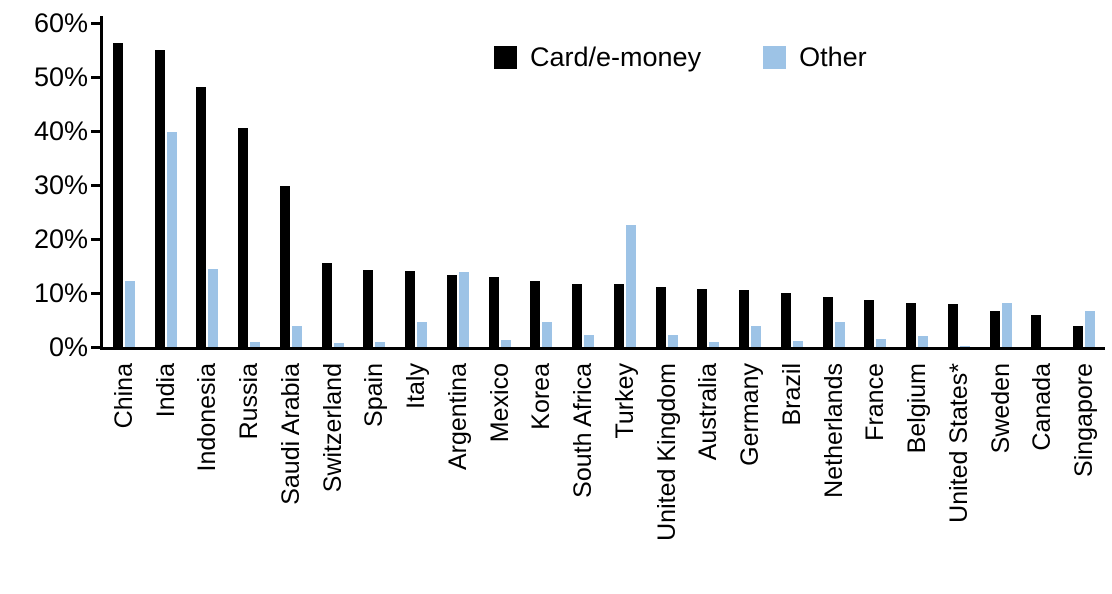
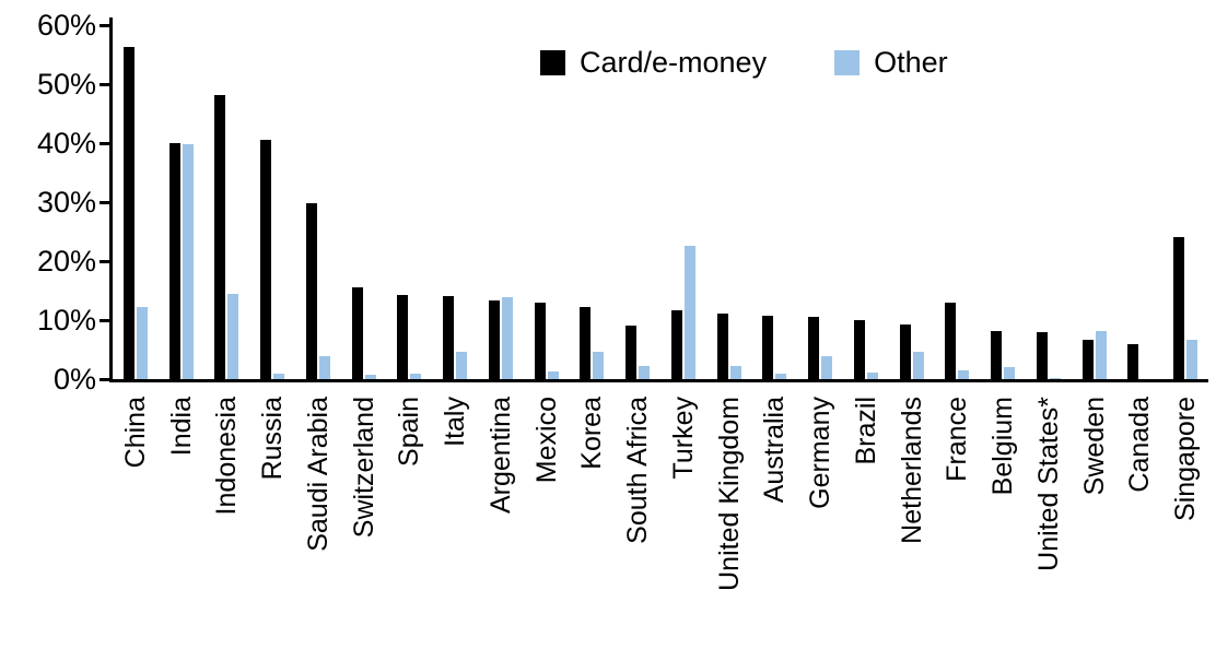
Card/e-money/India: 55% -> 40%
Card/e-money/South Africa: 12% -> 9%
Card/e-money/France: 9% -> 13%
Card/e-money/Singapore: 4% -> 24%
